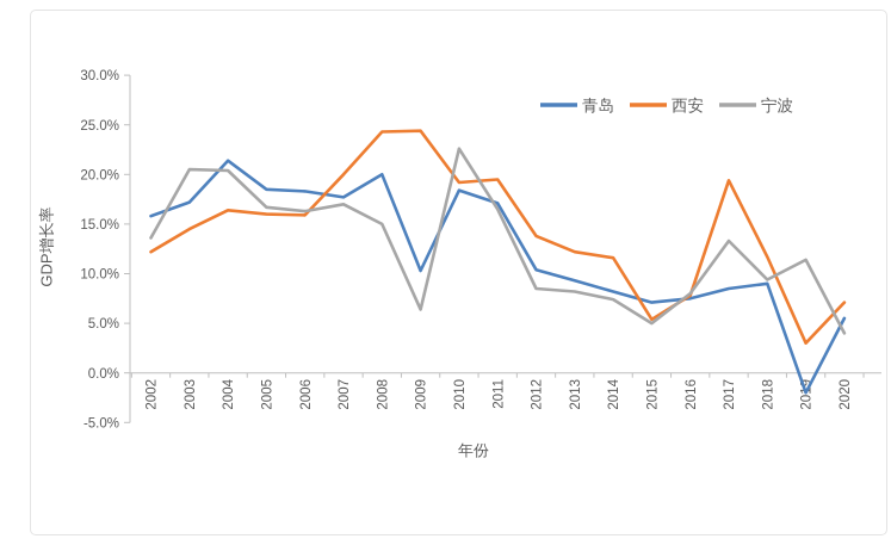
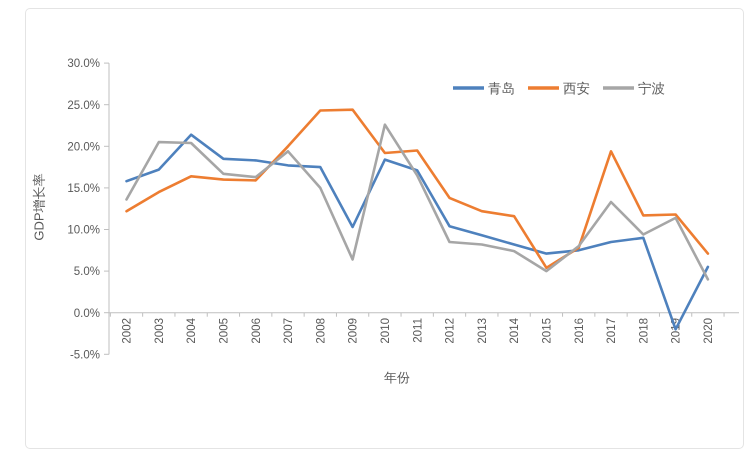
宁波/2007: 17% -> 19%
青岛/2008: 20% -> 18%
西安/2019: 3% -> 12%
